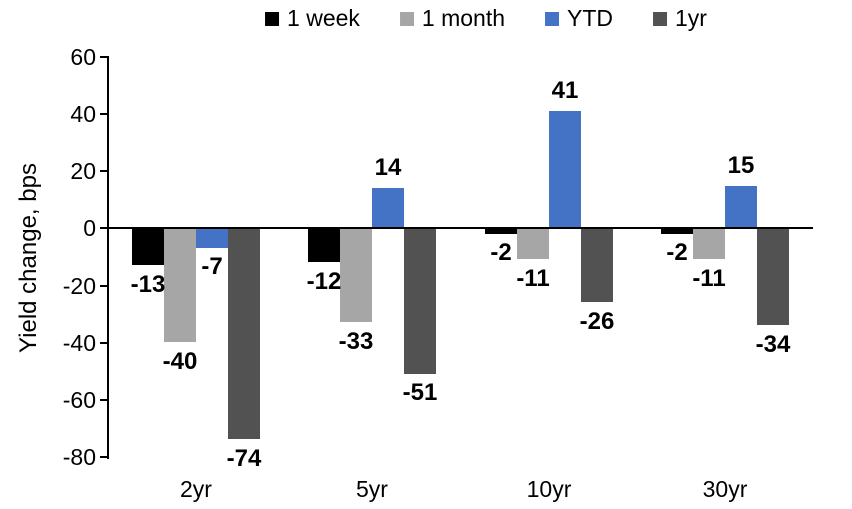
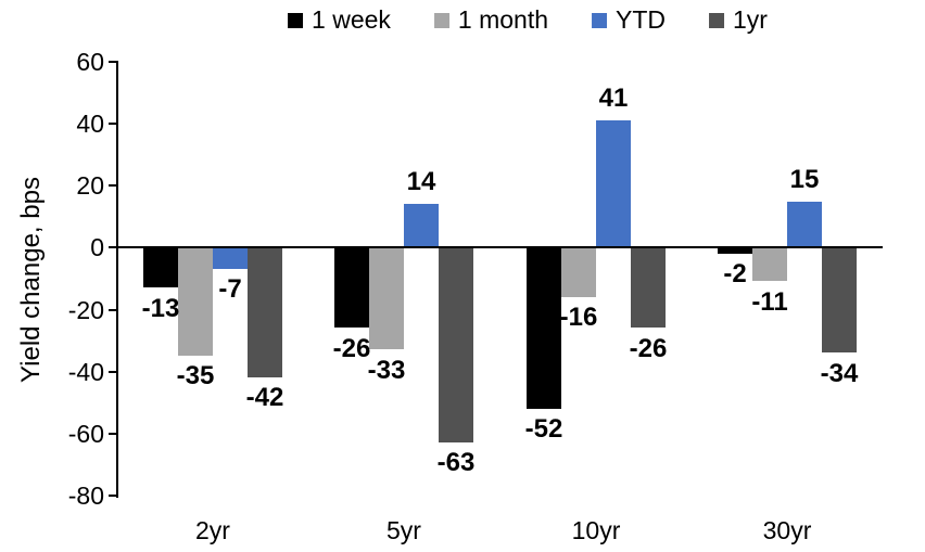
1 month/2yr: -40 -> -35
1yr/2yr: -74 -> -42
1 week/5yr: -12 -> -26
1yr/5yr: -51 -> -63
1 week/10yr: -2 -> -52
1 month/10yr: -11 -> -16
